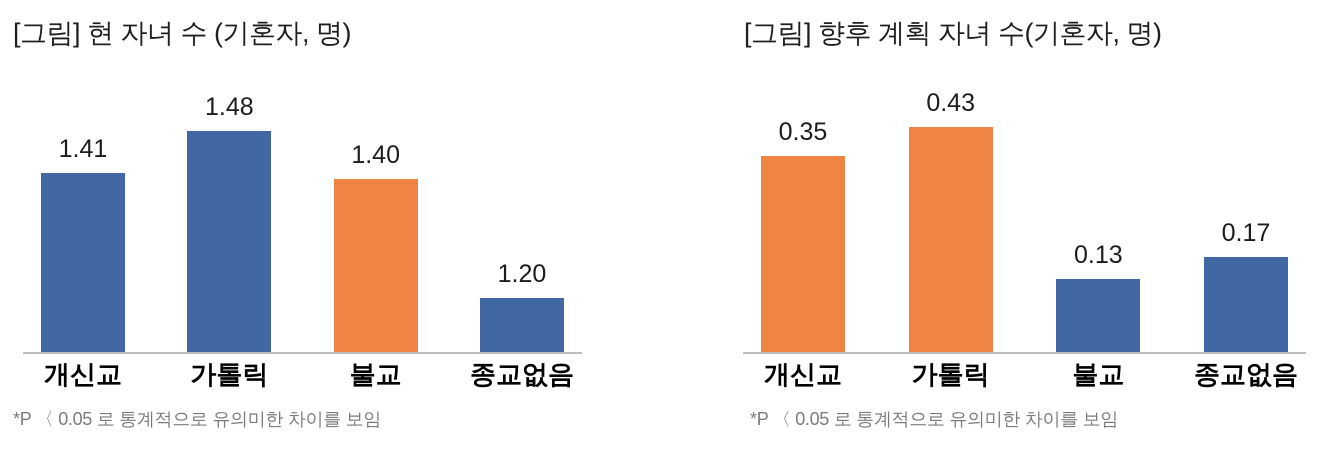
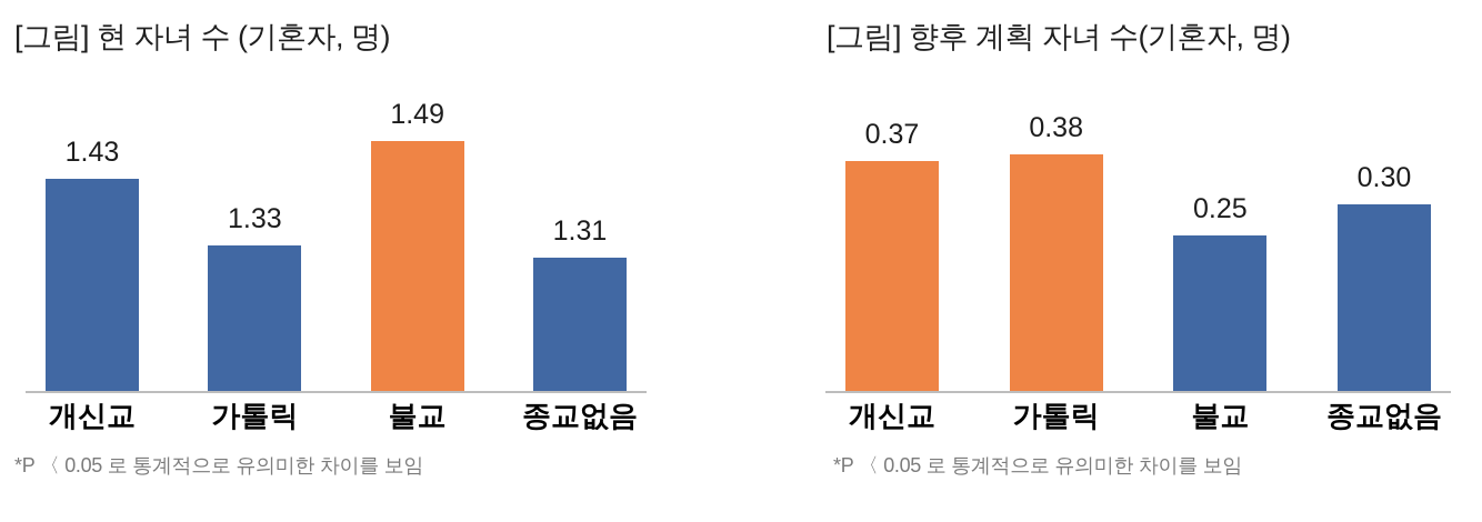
[그림] 현 자녀 수 (기혼자, 명)/개신교: 1.41 -> 1.43
[그림] 현 자녀 수 (기혼자, 명)/가톨릭: 1.48 -> 1.33
[그림] 현 자녀 수 (기혼자, 명)/불교: 1.40 -> 1.49
[그림] 현 자녀 수 (기혼자, 명)/종교없음: 1.20 -> 1.31
[그림] 향후 계획 자녀 수(기혼자, 명)/개신교: 0.35 -> 0.37
[그림] 향후 계획 자녀 수(기혼자, 명)/가톨릭: 0.43 -> 0.38
[그림] 향후 계획 자녀 수(기혼자, 명)/불교: 0.13 -> 0.25
[그림] 향후 계획 자녀 수(기혼자, 명)/종교없음: 0.17 -> 0.30
